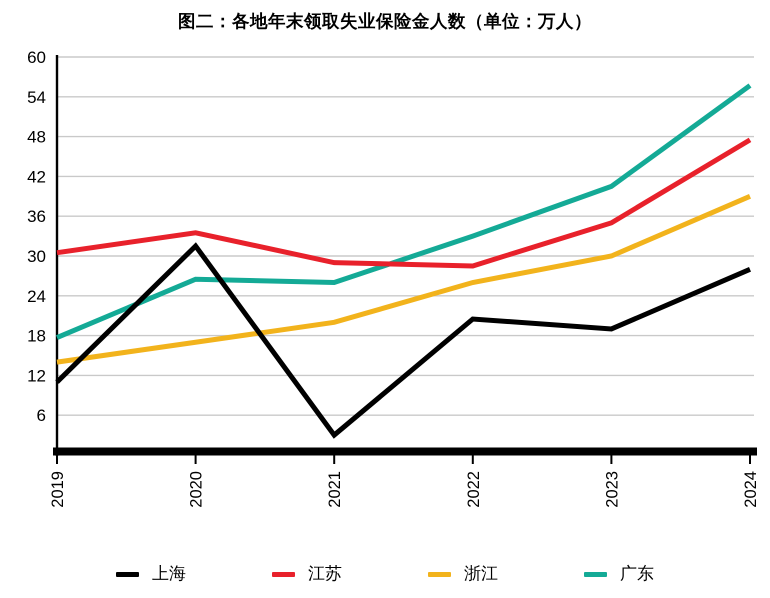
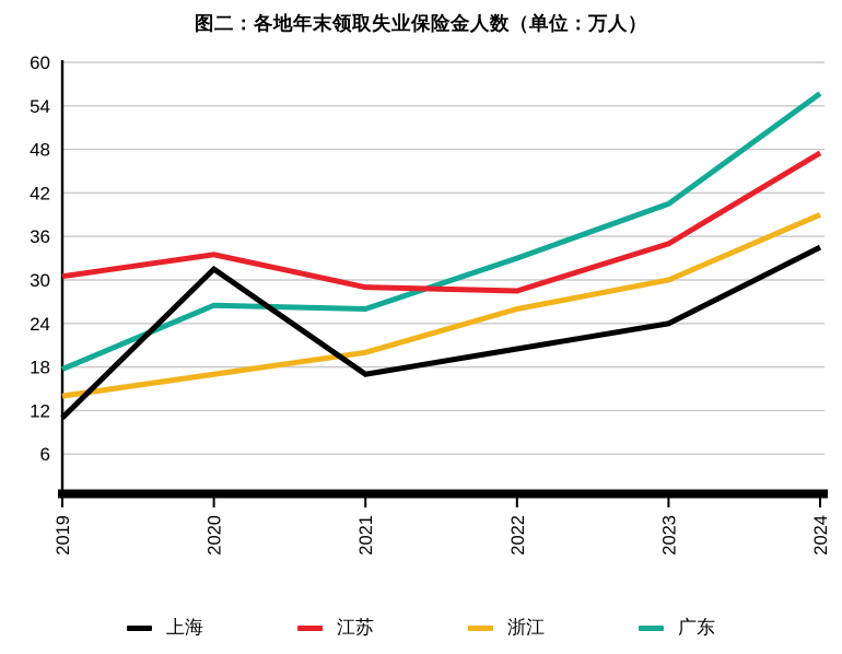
上海/2021: 3 -> 17
上海/2023: 19 -> 24
上海/2024: 28 -> 34
